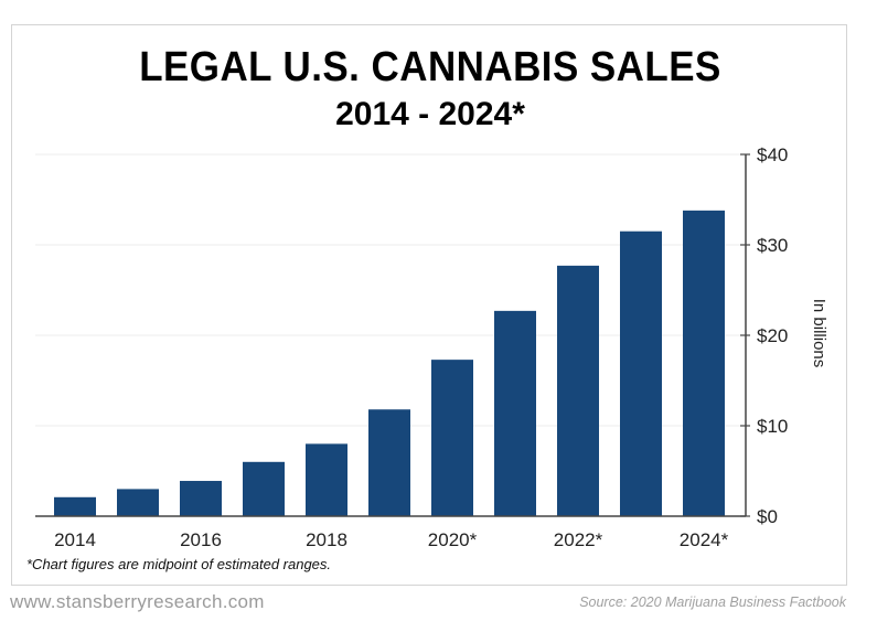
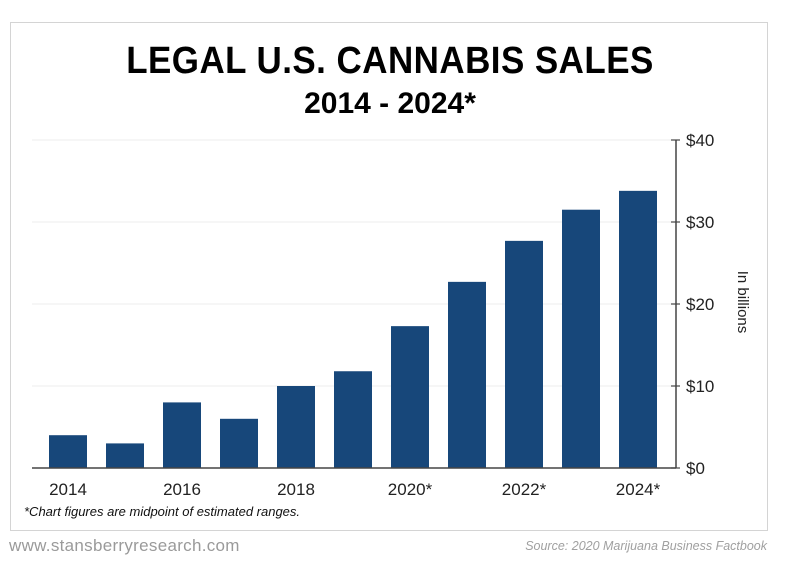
2014: $2 -> $4
2016: $4 -> $8
2018: $8 -> $10
